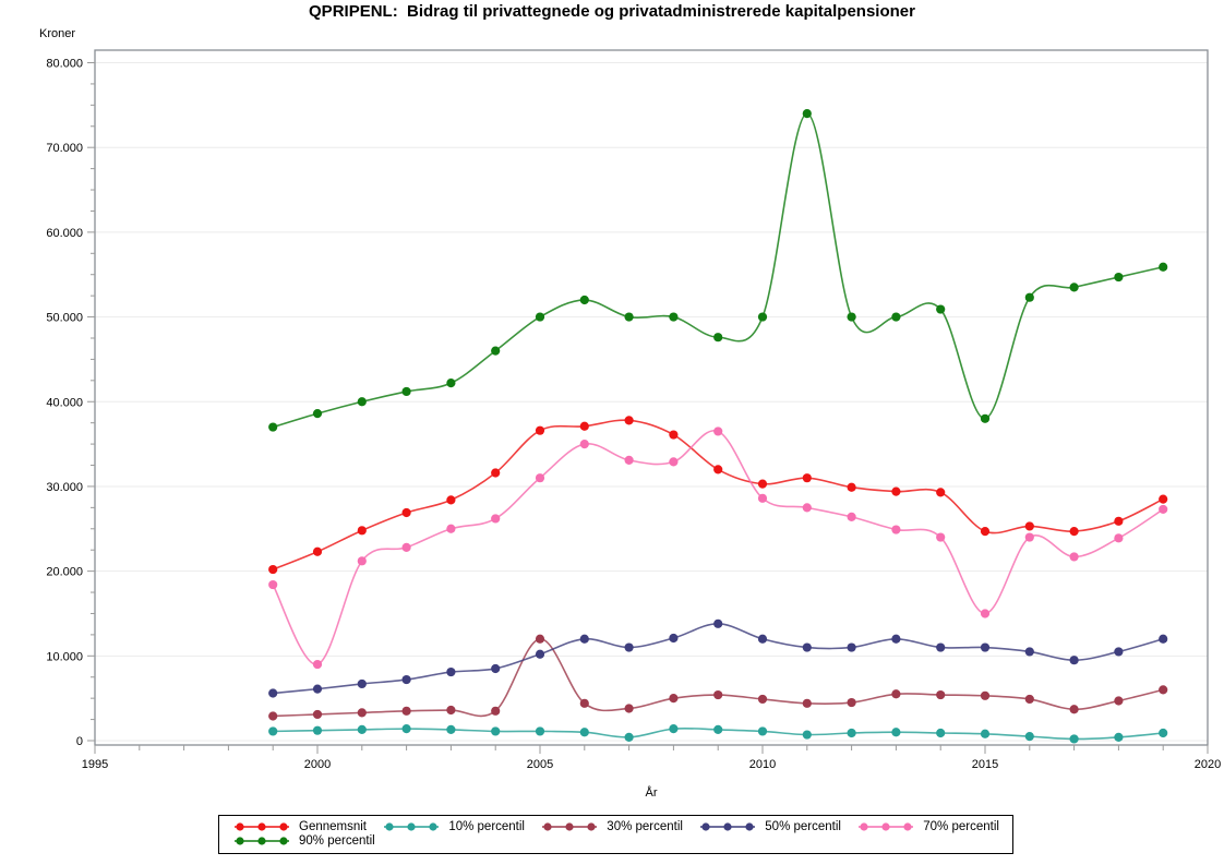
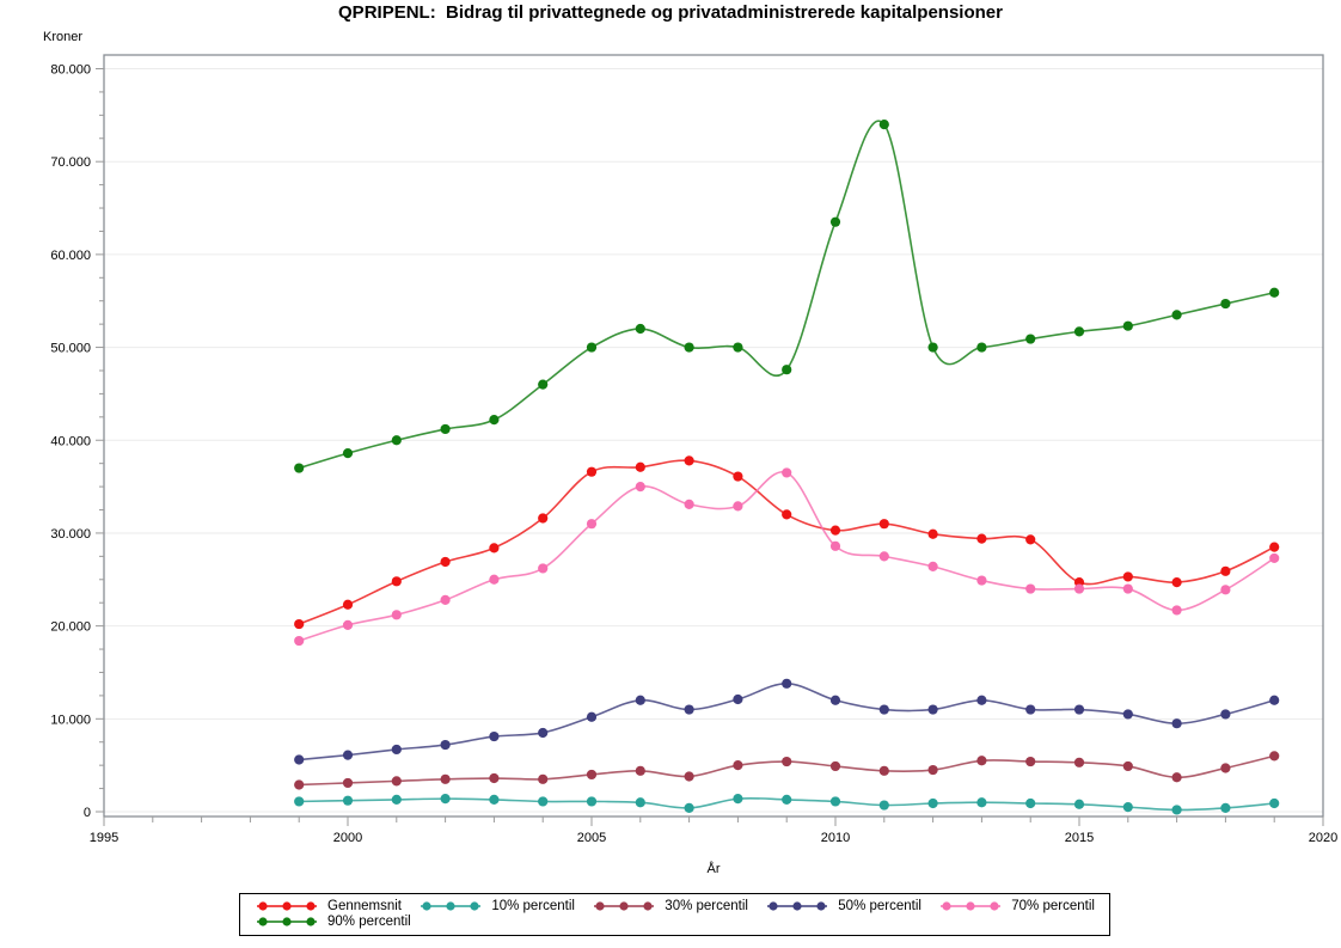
70% percentil/2000: 9000 -> 20000
30% percentil/2005: 12000 -> 4000
90% percentil/2010: 50000 -> 64000
70% percentil/2015: 15000 -> 24000
90% percentil/2015: 38000 -> 52000
